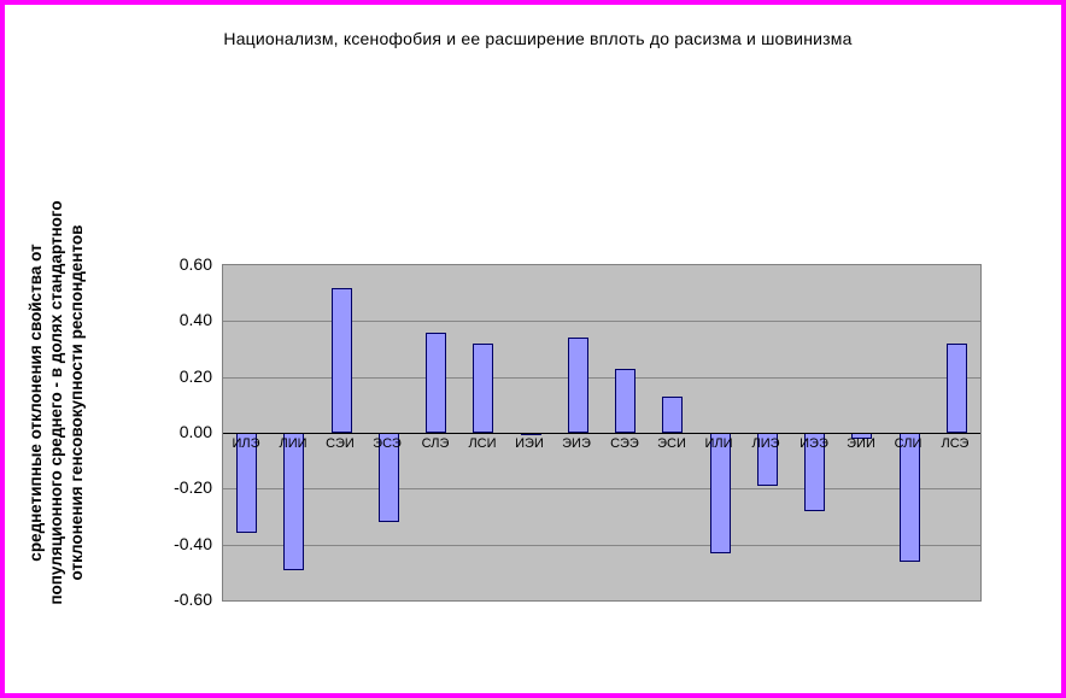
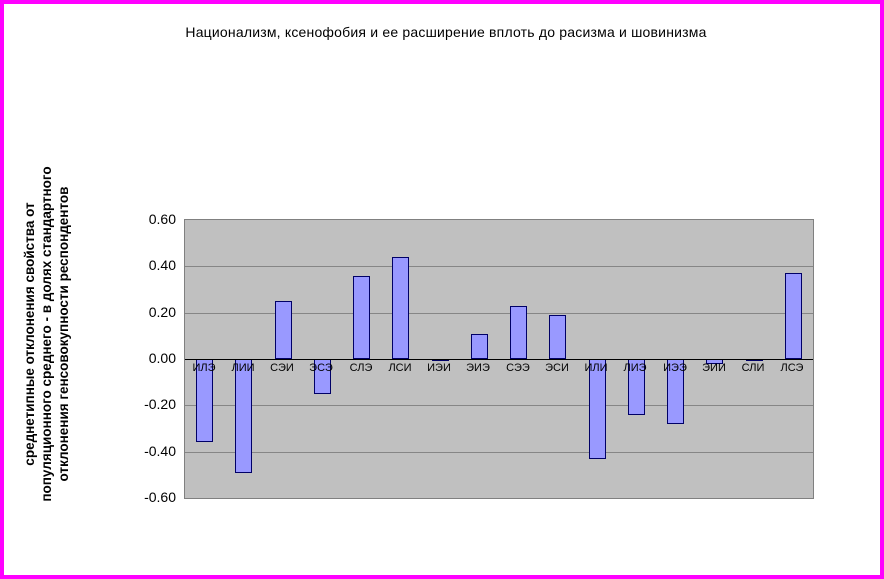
СЭИ: 0.52 -> 0.25
ЭСЭ: -0.32 -> -0.15
ЛСИ: 0.32 -> 0.44
ЭИЭ: 0.34 -> 0.11
ЭСИ: 0.13 -> 0.19
ЛИЭ: -0.19 -> -0.24
СЛИ: -0.46 -> -0.01
ЛСЭ: 0.32 -> 0.37
